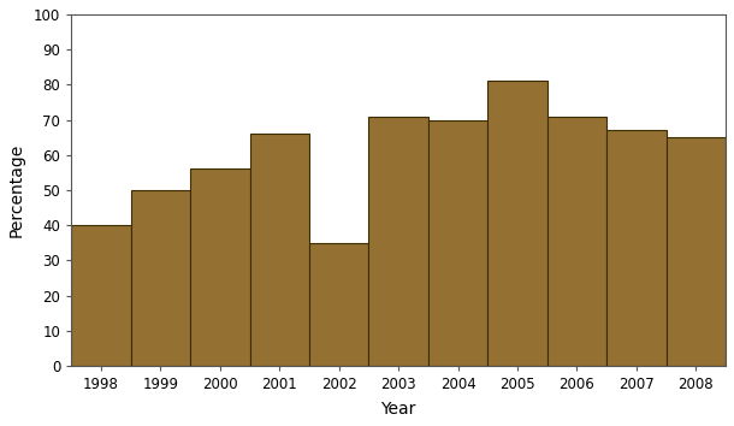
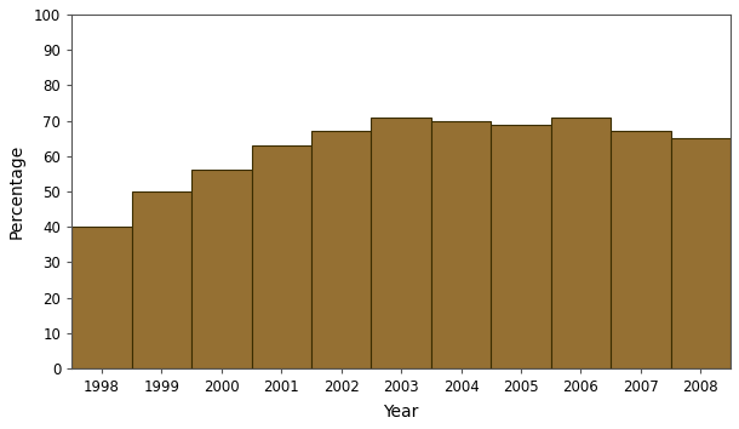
2001: 66 -> 63
2002: 35 -> 67
2005: 81 -> 69
